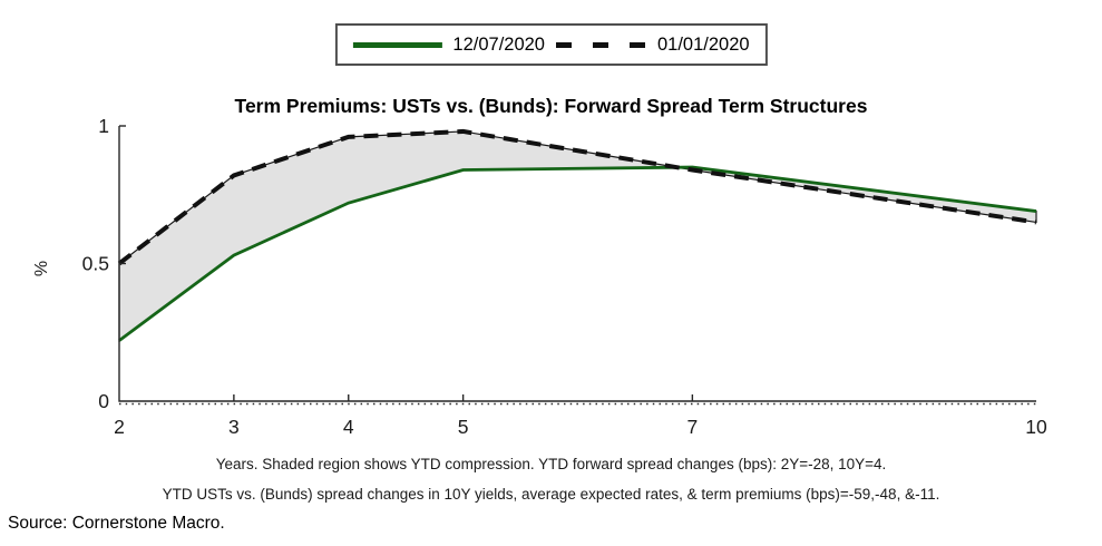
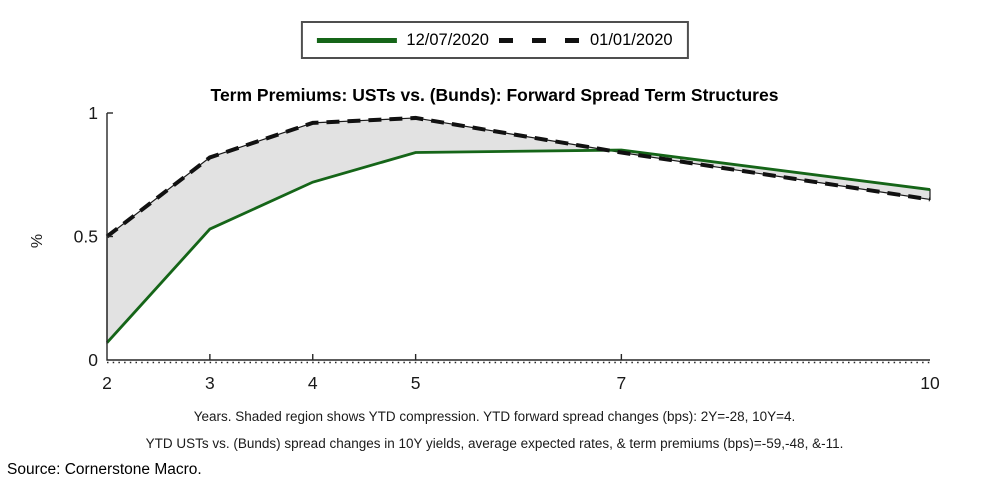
12/07/2020/2: 0.22 -> 0.07
